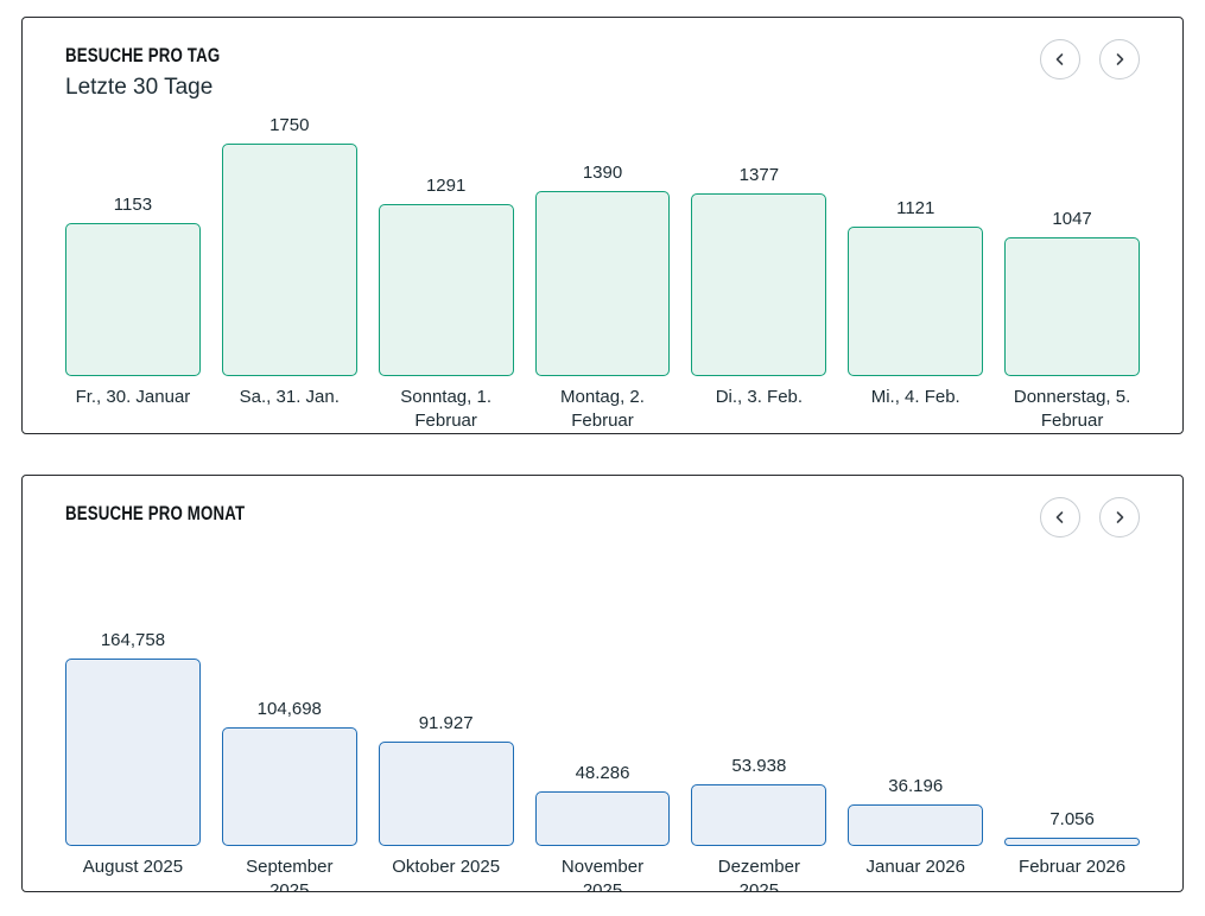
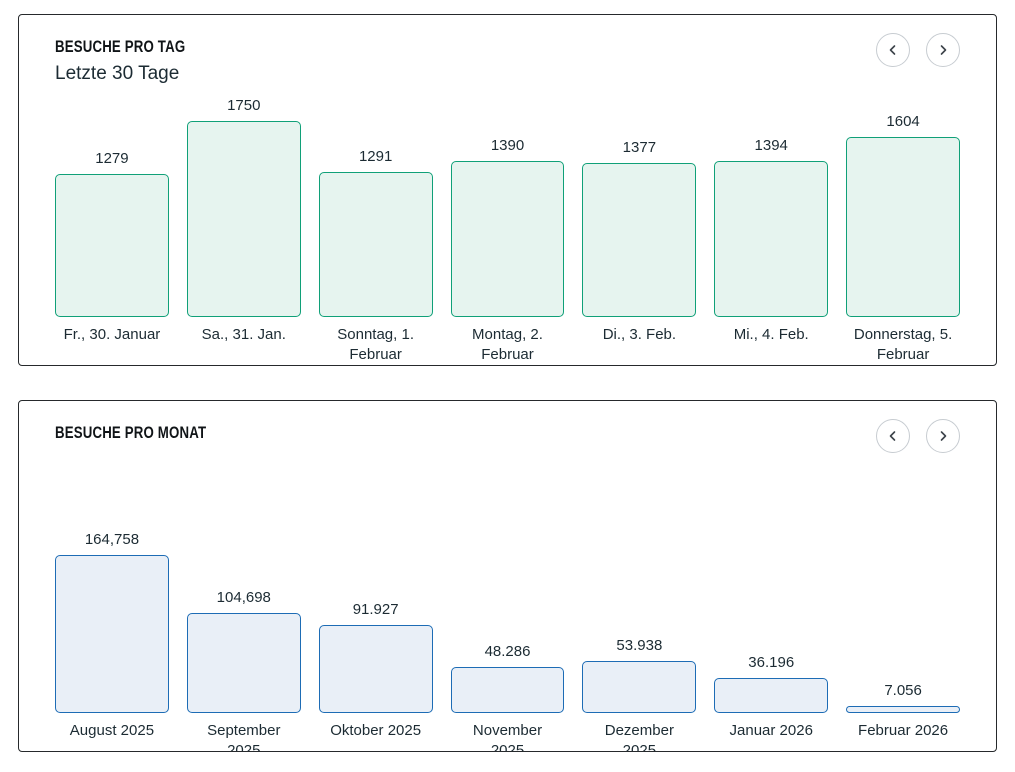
BESUCHE PRO TAG/Fr., 30. Januar: 1153 -> 1279
BESUCHE PRO TAG/Mi., 4. Feb.: 1121 -> 1394
BESUCHE PRO TAG/Donnerstag, 5. Februar: 1047 -> 1604
